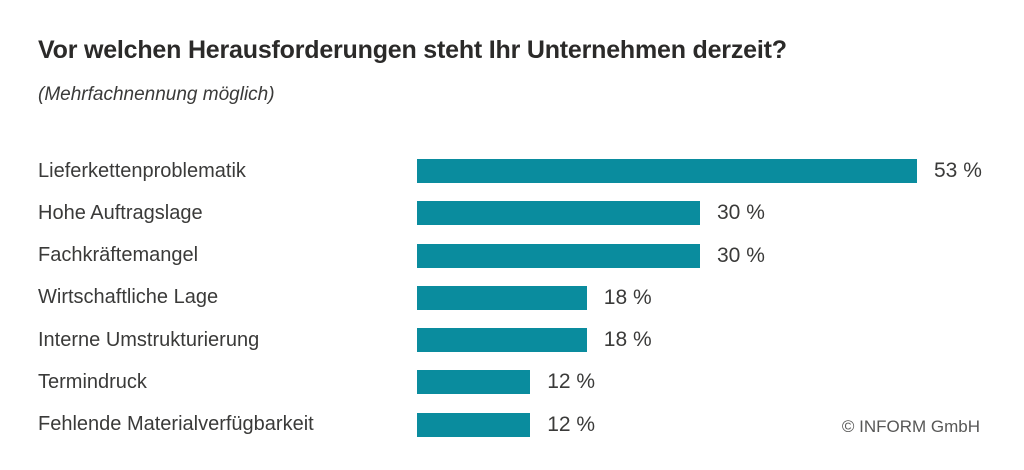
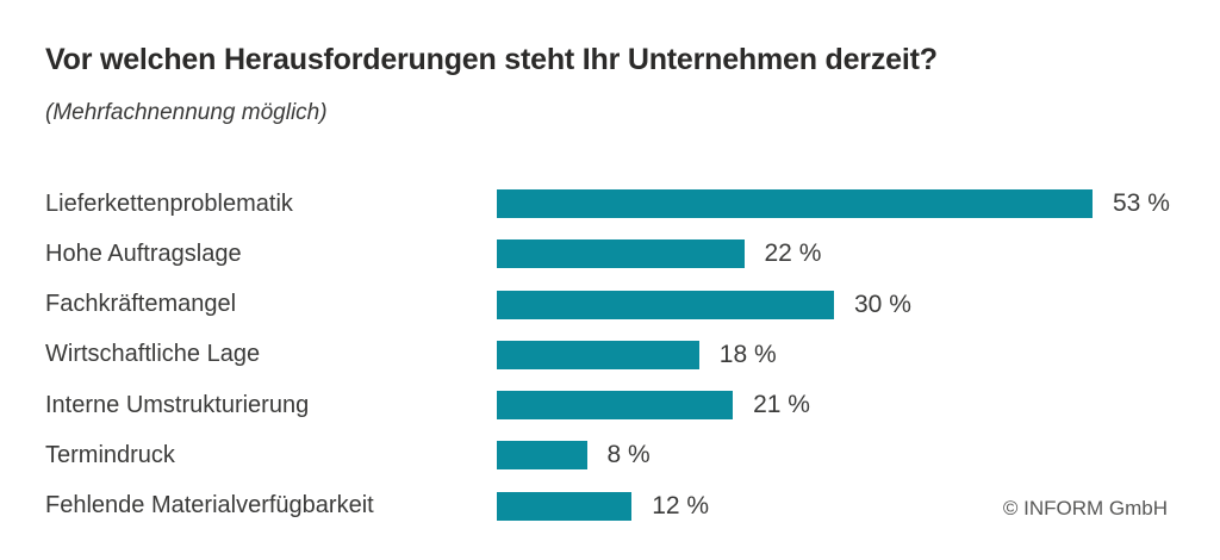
Hohe Auftragslage: 30 -> 22
Interne Umstrukturierung: 18 -> 21
Termindruck: 12 -> 8
